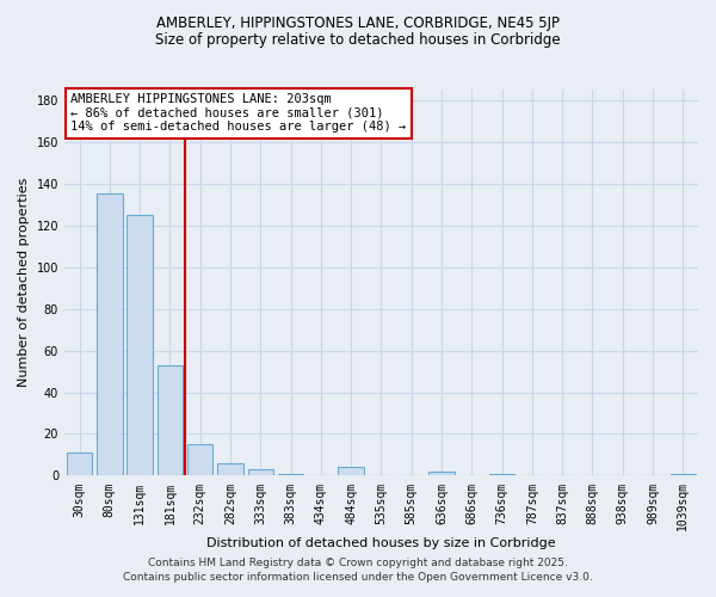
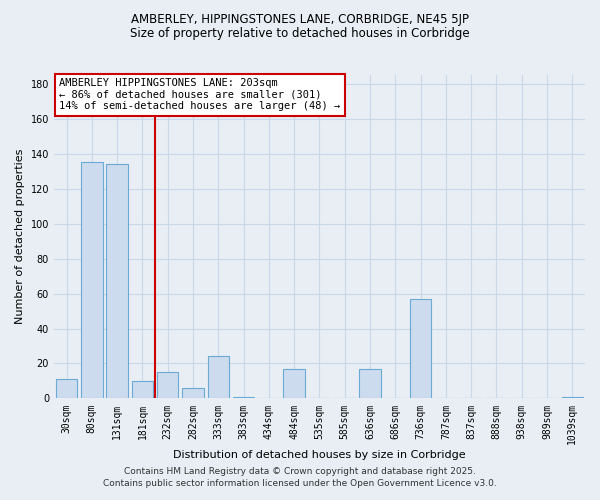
131sqm: 125 -> 134
181sqm: 53 -> 10
333sqm: 3 -> 24
484sqm: 4 -> 17
636sqm: 2 -> 17
736sqm: 1 -> 57
